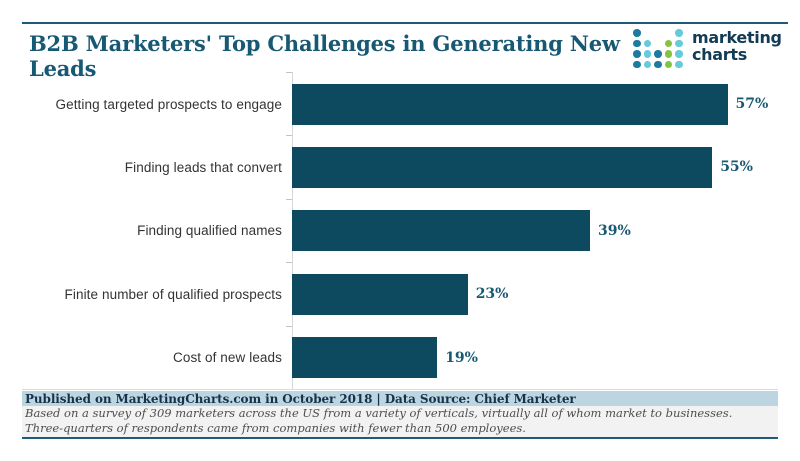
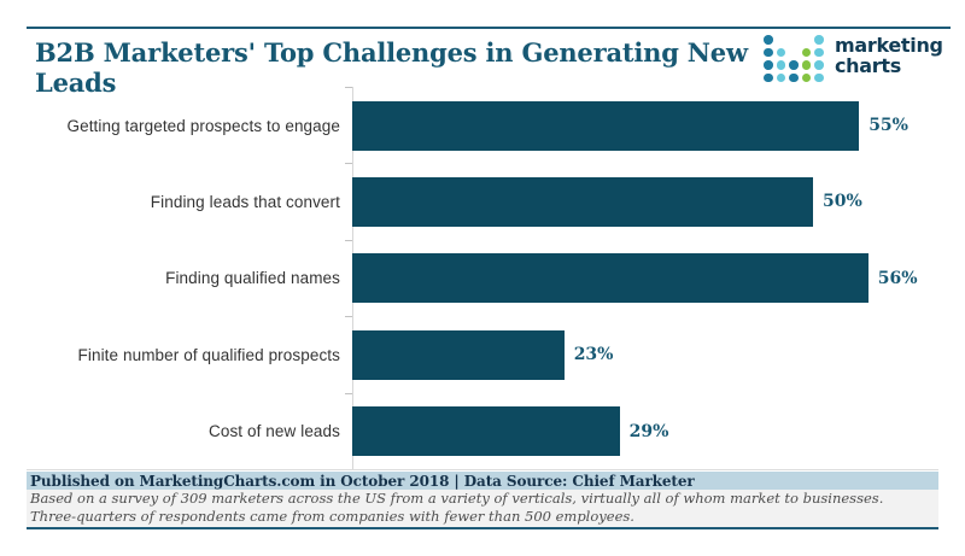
Getting targeted prospects to engage: 57% -> 55%
Finding leads that convert: 55% -> 50%
Finding qualified names: 39% -> 56%
Cost of new leads: 19% -> 29%
